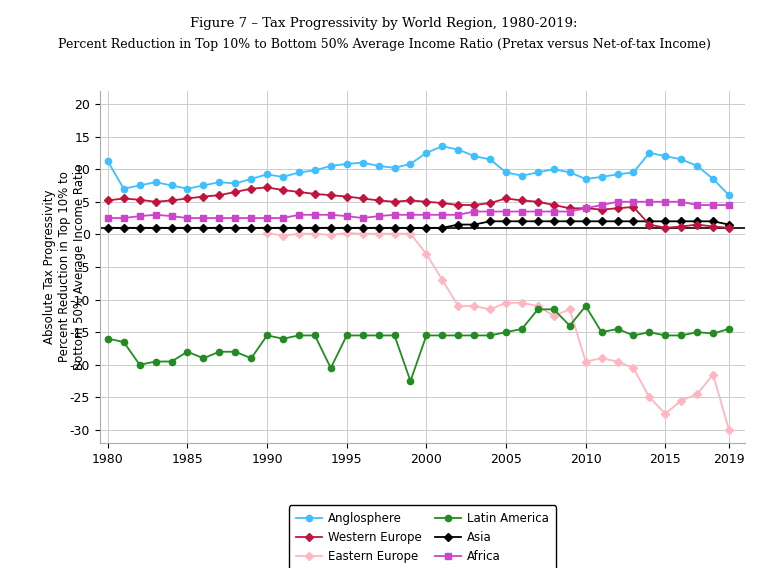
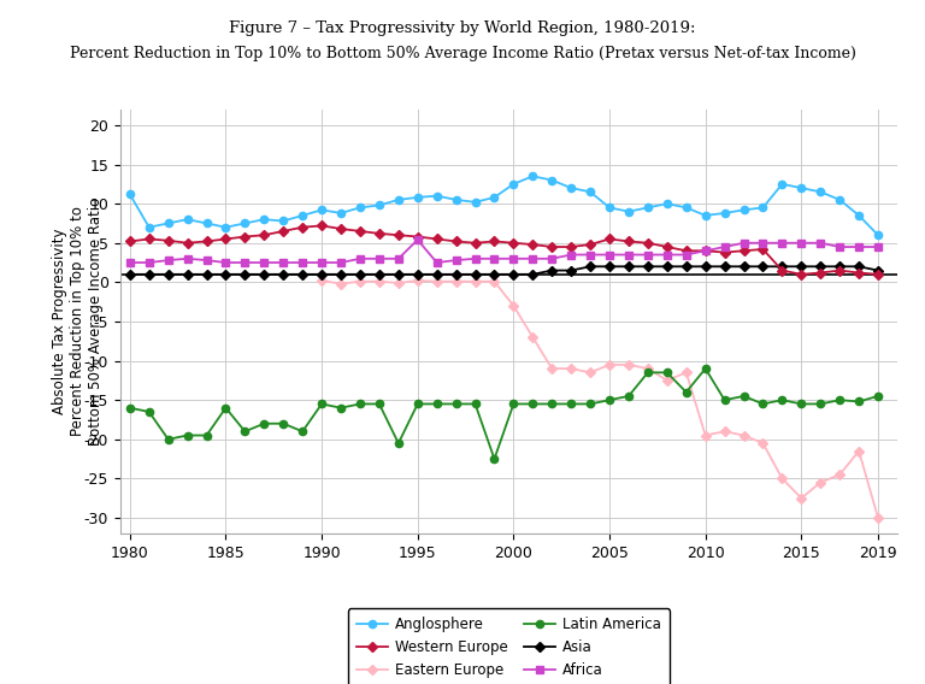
Latin America/1985: -18.0 -> -16.0
Africa/1995: 2.8 -> 5.4
